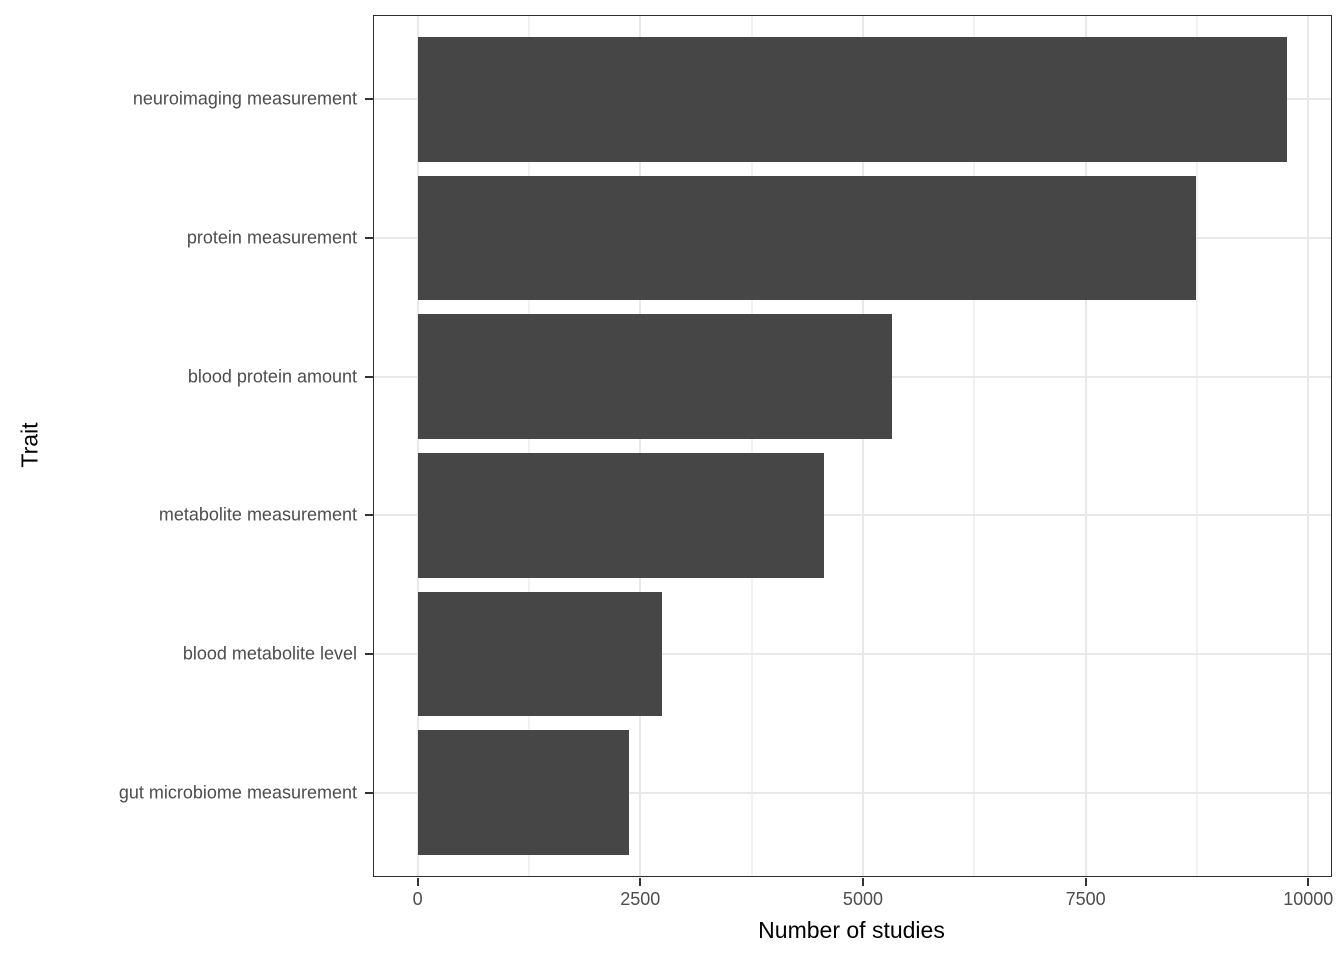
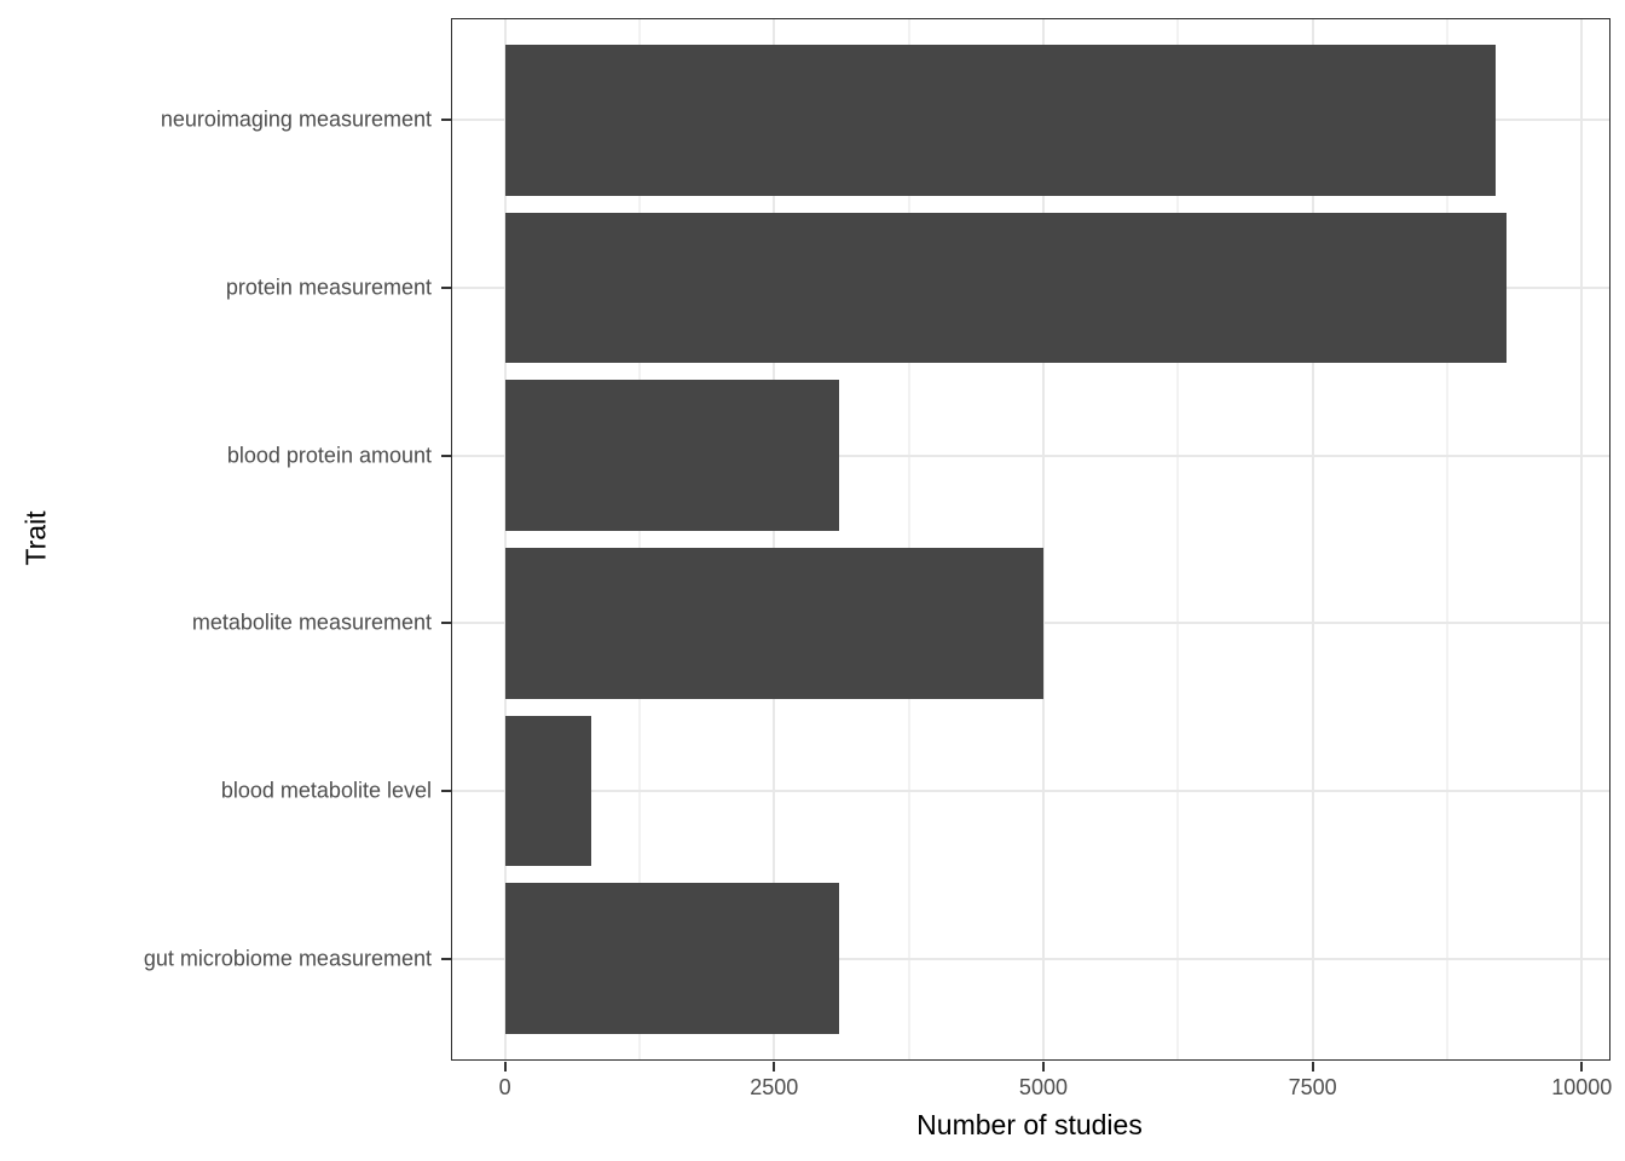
neuroimaging measurement: 9800 -> 9200
protein measurement: 8700 -> 9300
blood protein amount: 5300 -> 3100
metabolite measurement: 4600 -> 5000
blood metabolite level: 2700 -> 800
gut microbiome measurement: 2400 -> 3100
